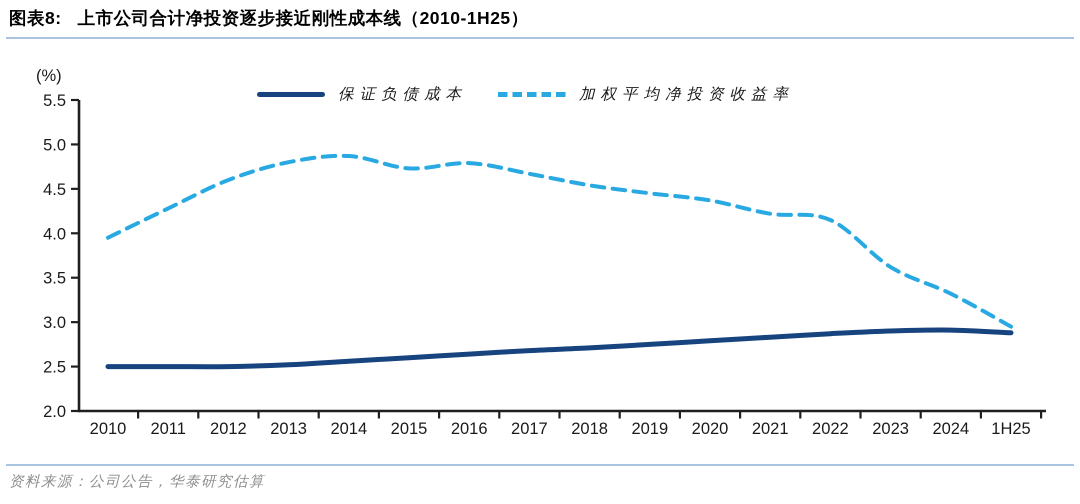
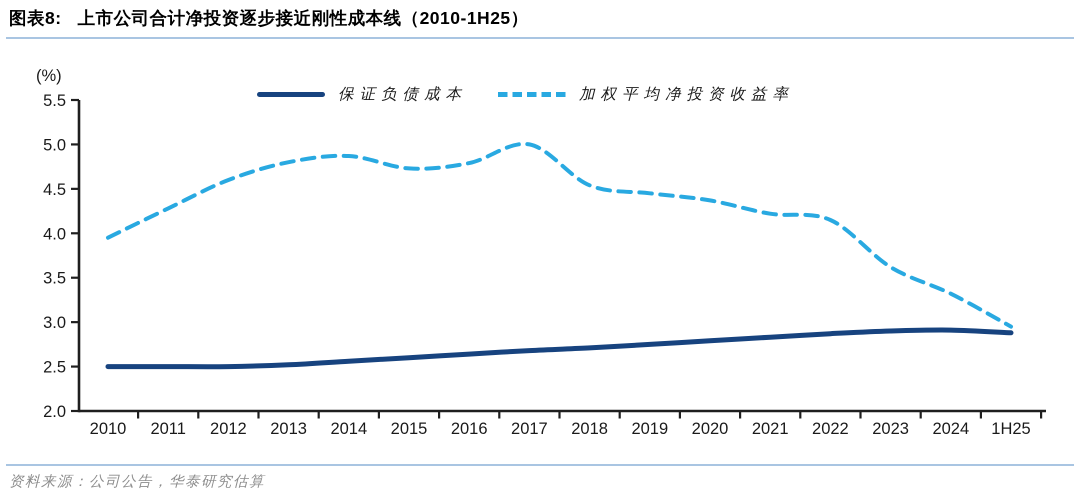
加权平均净投资收益率/2017: 4.7 -> 5.0
